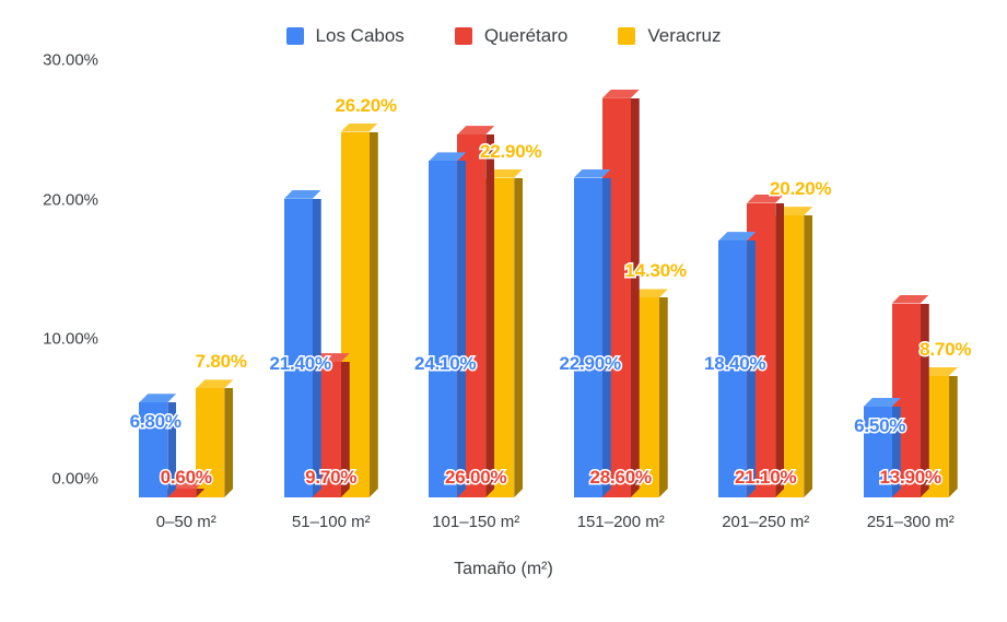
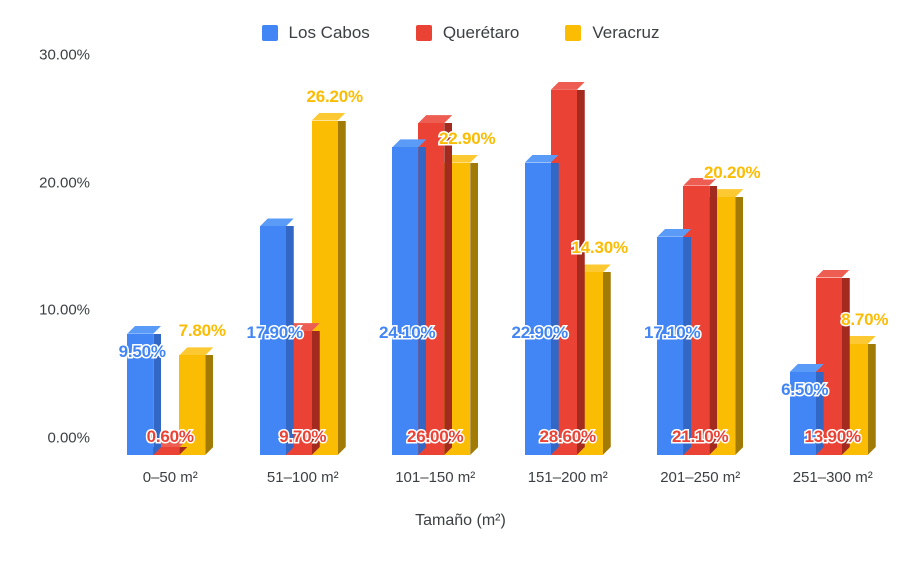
Los Cabos/0–50 m²: 6.80% -> 9.50%
Los Cabos/51–100 m²: 21.40% -> 17.90%
Los Cabos/201–250 m²: 18.40% -> 17.10%
